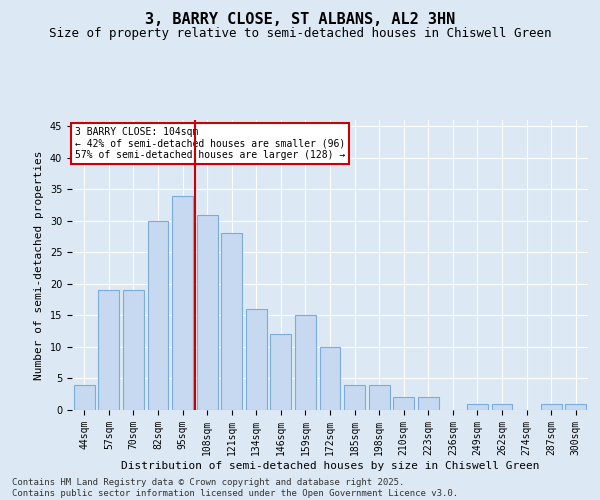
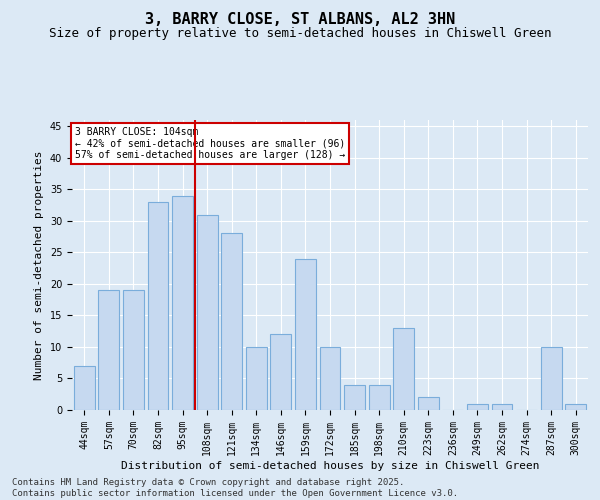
44sqm: 4 -> 7
82sqm: 30 -> 33
134sqm: 16 -> 10
159sqm: 15 -> 24
210sqm: 2 -> 13
287sqm: 1 -> 10
